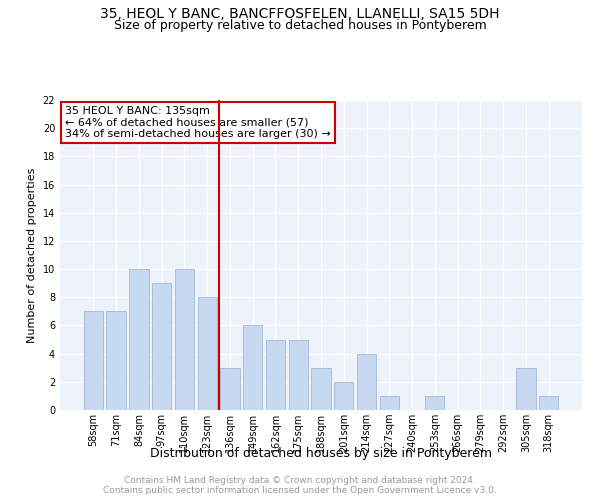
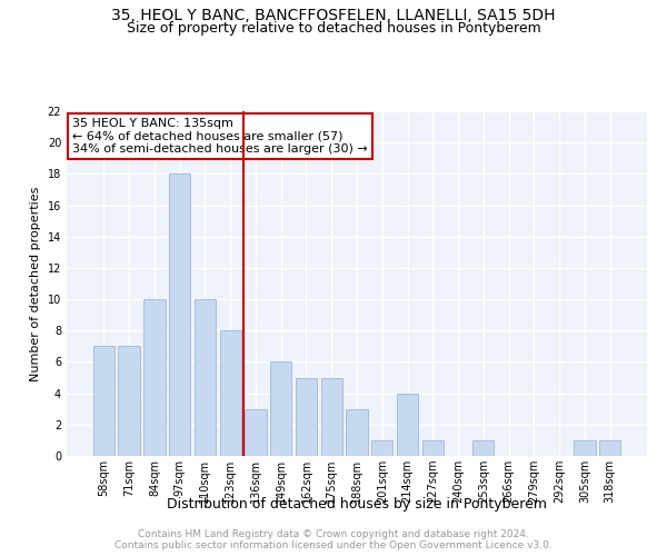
97sqm: 9 -> 18
201sqm: 2 -> 1
305sqm: 3 -> 1
